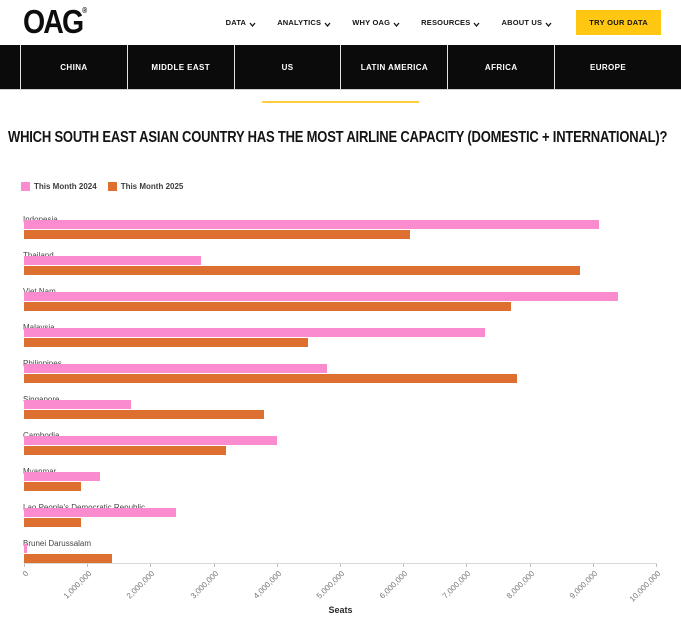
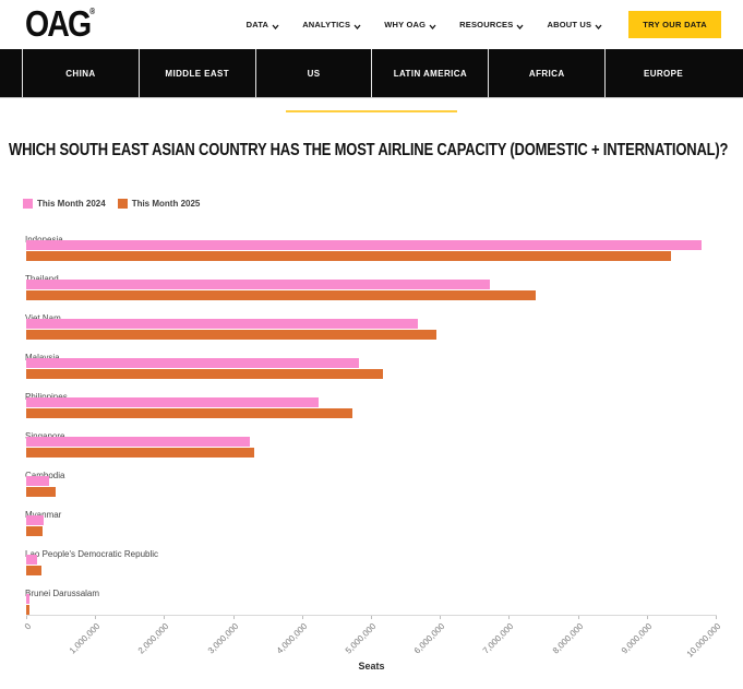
This Month 2024/Indonesia: 9100000 -> 9800000
This Month 2025/Indonesia: 6100000 -> 9400000
This Month 2024/Thailand: 2800000 -> 6700000
This Month 2025/Thailand: 8800000 -> 7400000
This Month 2024/Viet Nam: 9400000 -> 5700000
This Month 2025/Viet Nam: 7700000 -> 6000000
This Month 2024/Malaysia: 7300000 -> 4800000
This Month 2025/Malaysia: 4500000 -> 5200000
This Month 2024/Philippines: 4800000 -> 4200000
This Month 2025/Philippines: 7800000 -> 4700000
This Month 2024/Singapore: 1700000 -> 3200000
This Month 2025/Singapore: 3800000 -> 3300000
This Month 2024/Cambodia: 4000000 -> 300000
This Month 2025/Cambodia: 3200000 -> 400000
This Month 2024/Myanmar: 1200000 -> 200000
This Month 2025/Myanmar: 900000 -> 200000
This Month 2024/Lao People's Democratic Republic: 2400000 -> 200000
This Month 2025/Lao People's Democratic Republic: 900000 -> 200000
This Month 2025/Brunei Darussalam: 1400000 -> 100000
